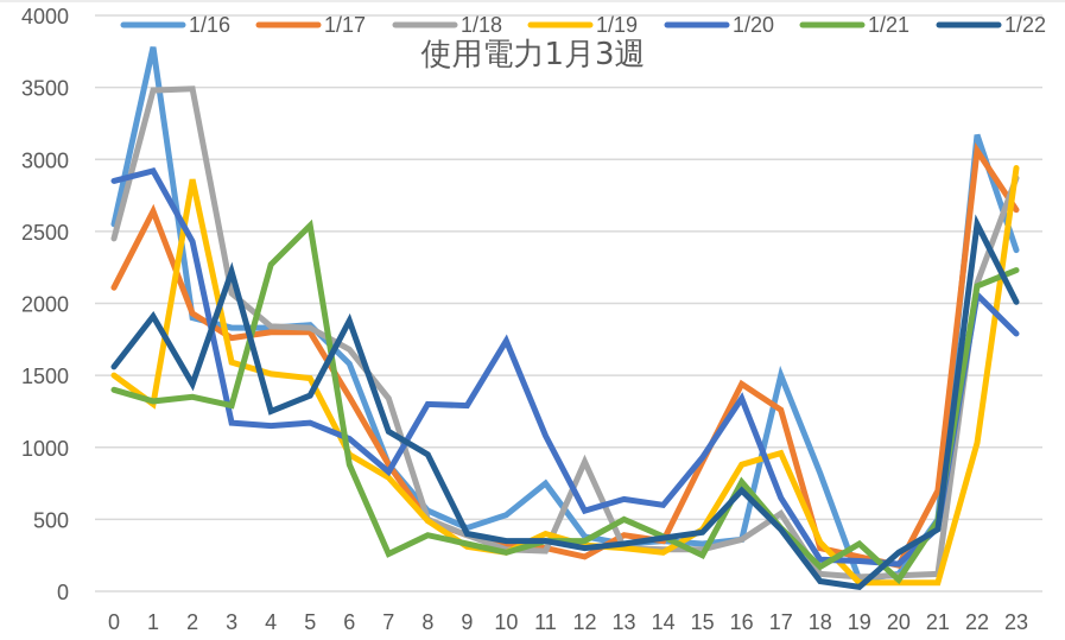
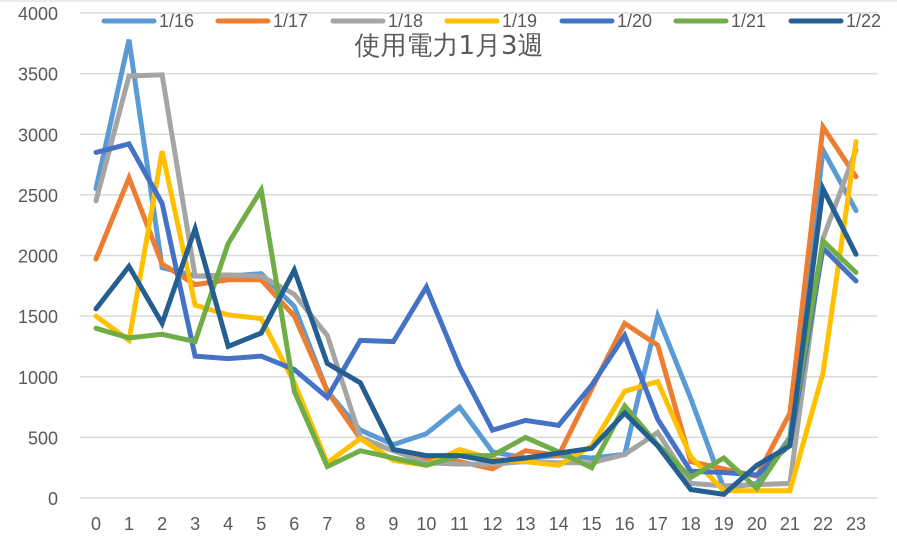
1/17/0: 2110 -> 1970
1/18/3: 2070 -> 1830
1/21/4: 2270 -> 2100
1/17/6: 1350 -> 1500
1/19/7: 790 -> 290
1/18/12: 900 -> 280
1/16/22: 3170 -> 2870
1/21/23: 2230 -> 1860
